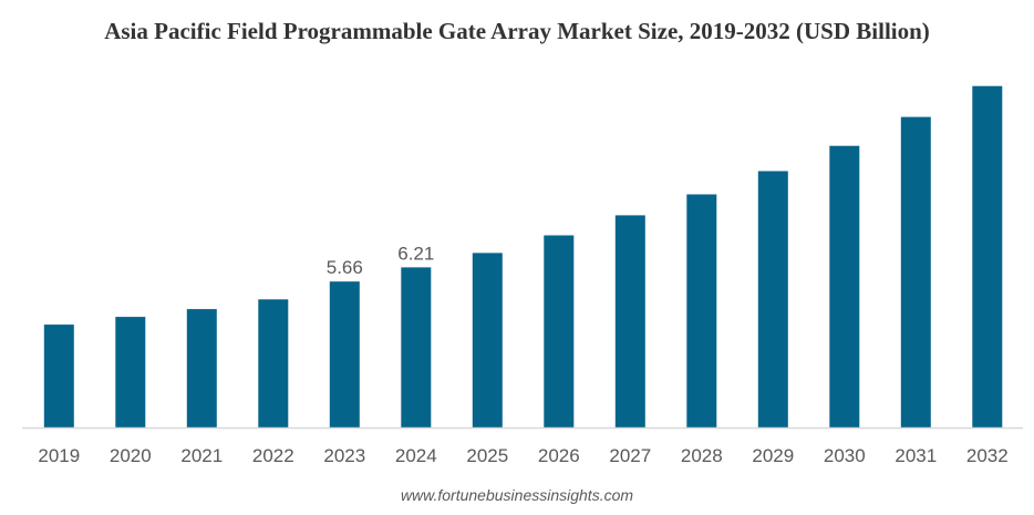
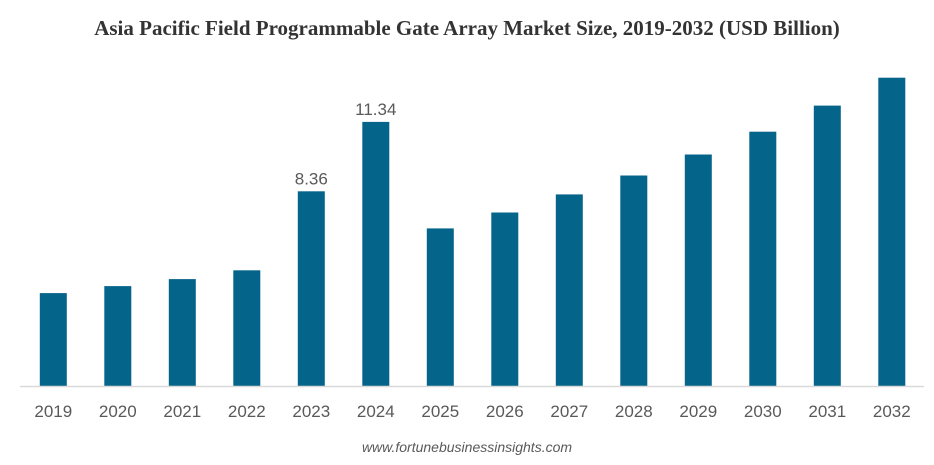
2023: 5.66 -> 8.36
2024: 6.21 -> 11.34
